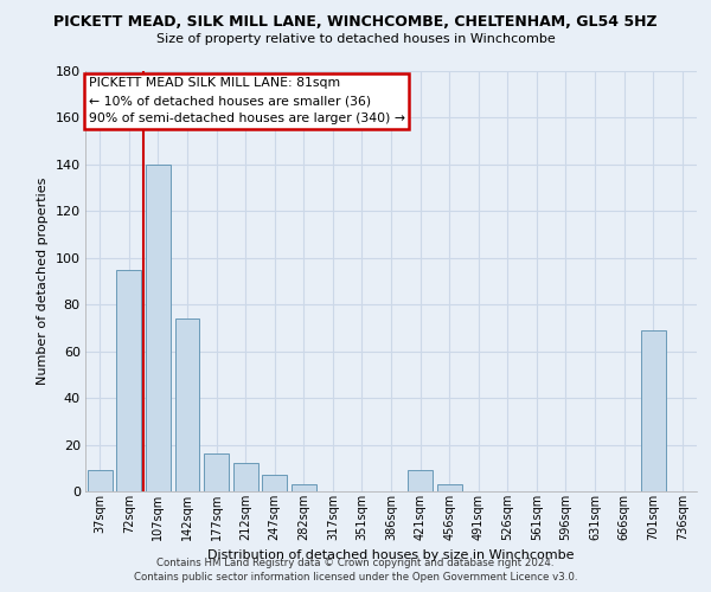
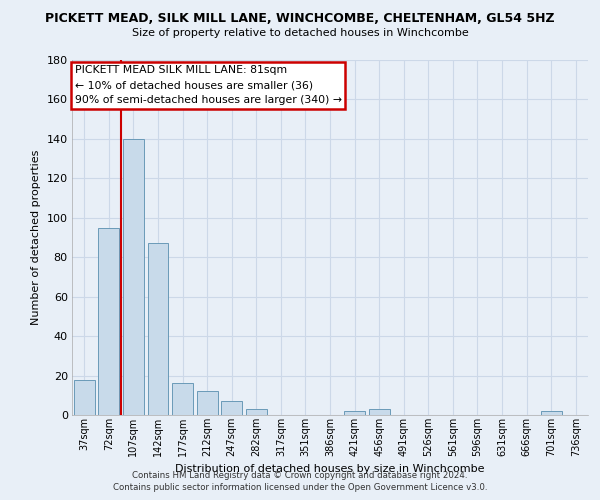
37sqm: 9 -> 18
142sqm: 74 -> 87
421sqm: 9 -> 2
701sqm: 69 -> 2
